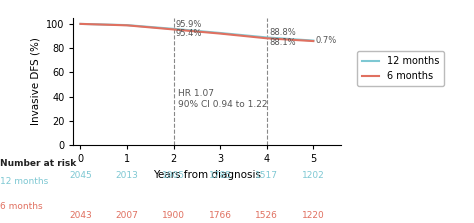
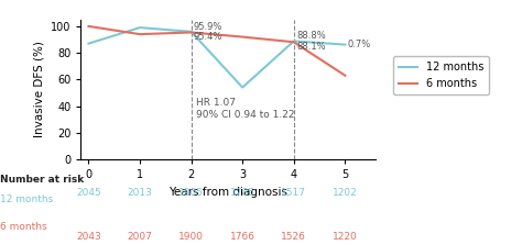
12 months/0: 100 -> 87
6 months/1: 99 -> 94
12 months/3: 92 -> 54
6 months/5: 86 -> 63
